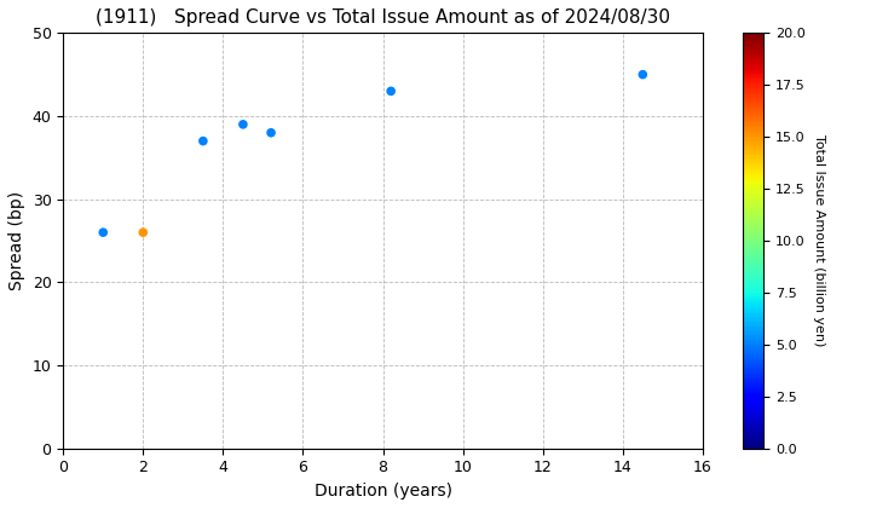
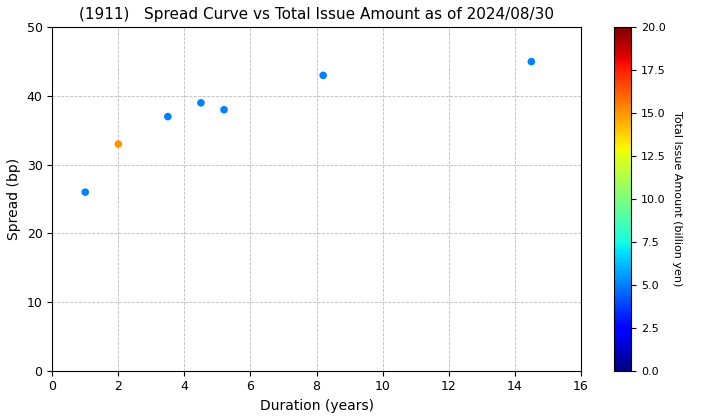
2: 26 -> 33
